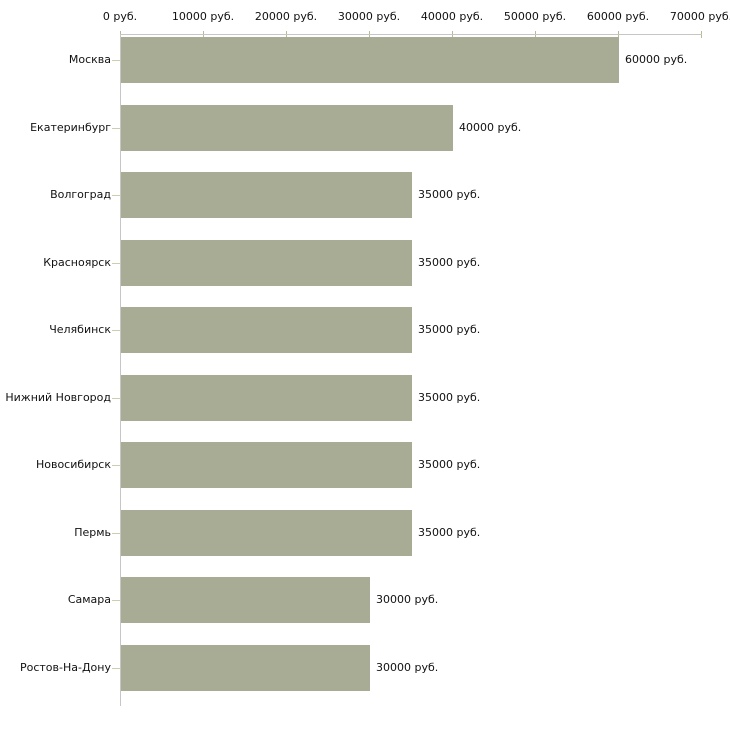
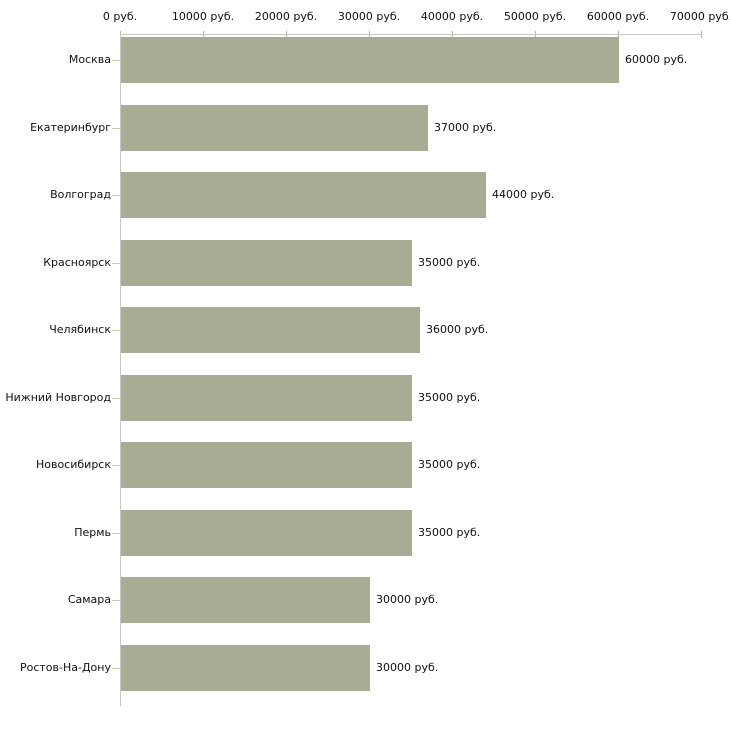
Екатеринбург: 40000 -> 37000
Волгоград: 35000 -> 44000
Челябинск: 35000 -> 36000
